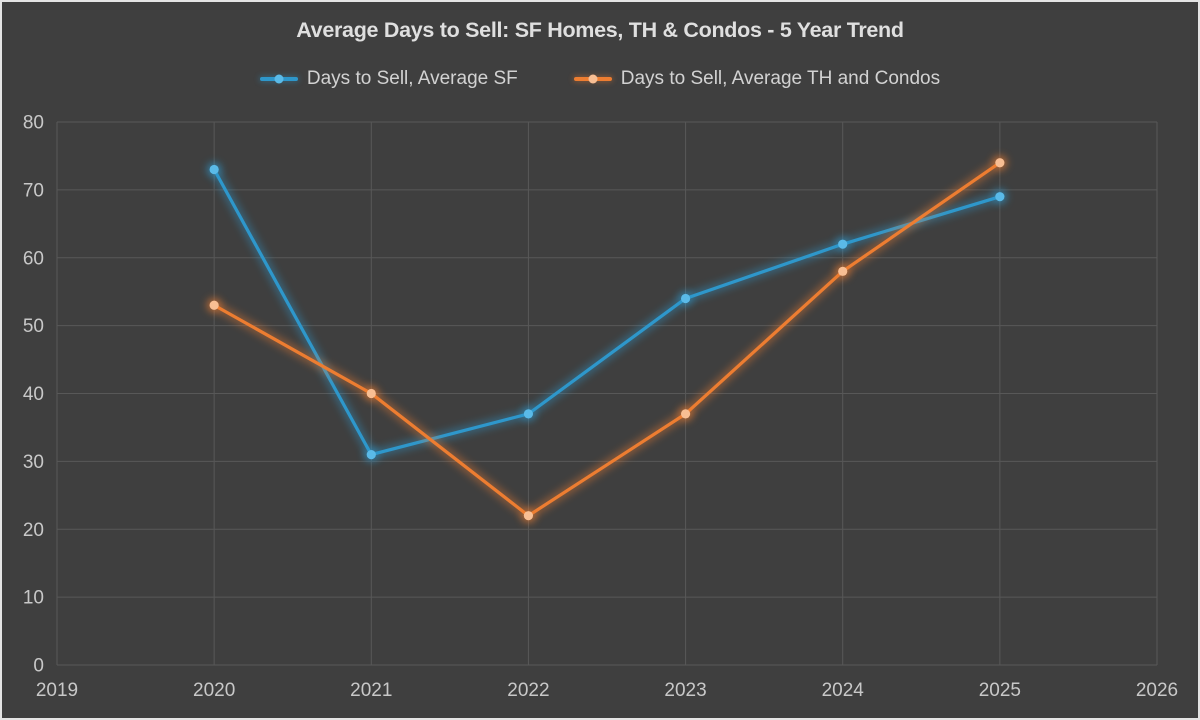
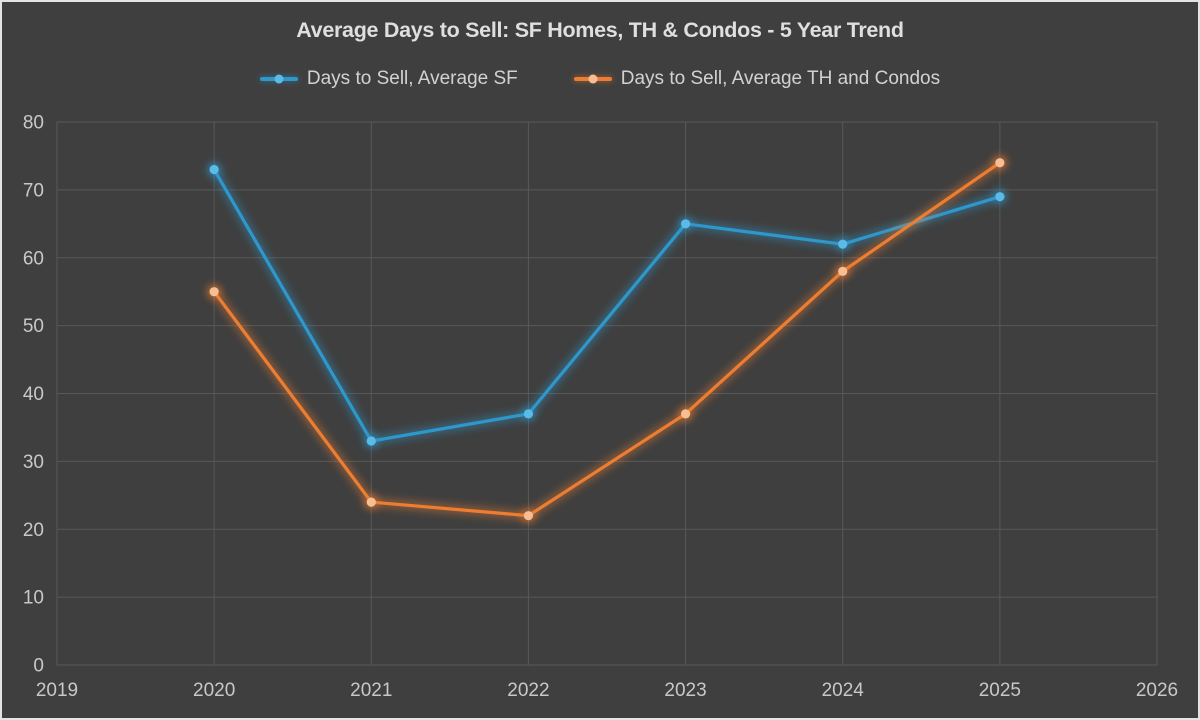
Days to Sell, Average TH and Condos/2020: 53 -> 55
Days to Sell, Average SF/2021: 31 -> 33
Days to Sell, Average TH and Condos/2021: 40 -> 24
Days to Sell, Average SF/2023: 54 -> 65
